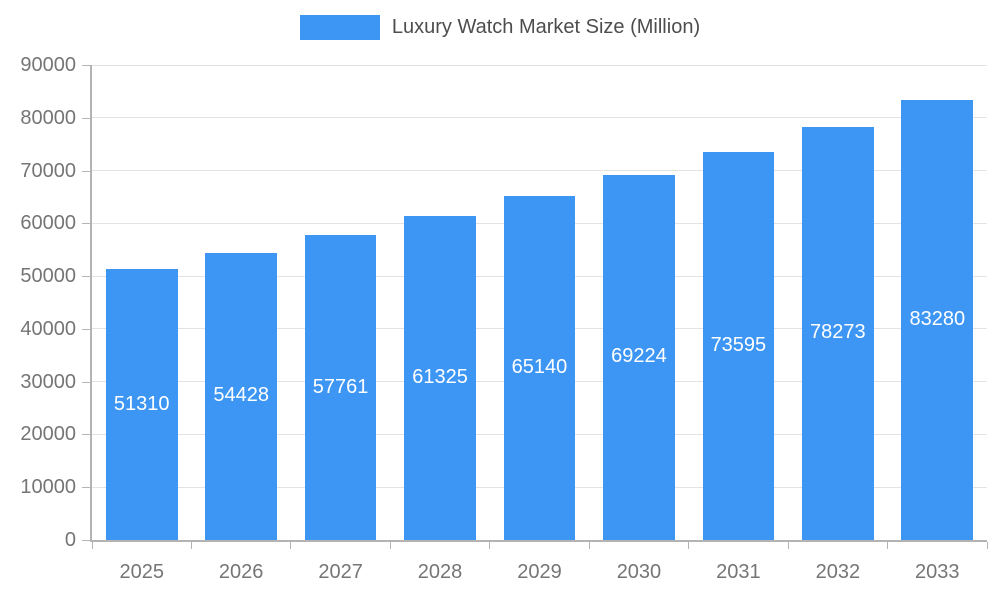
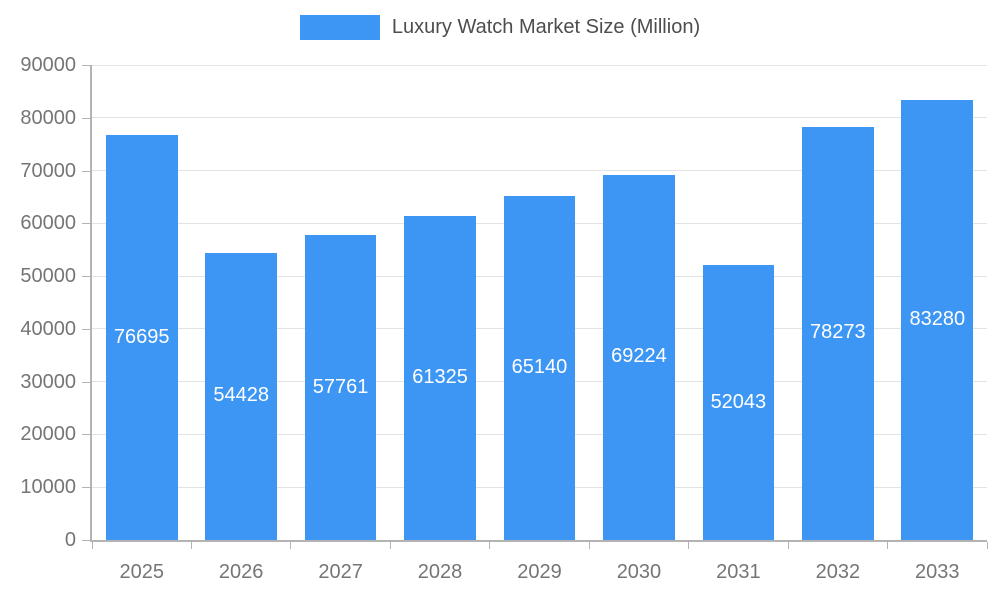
2025: 51310 -> 76695
2031: 73595 -> 52043
